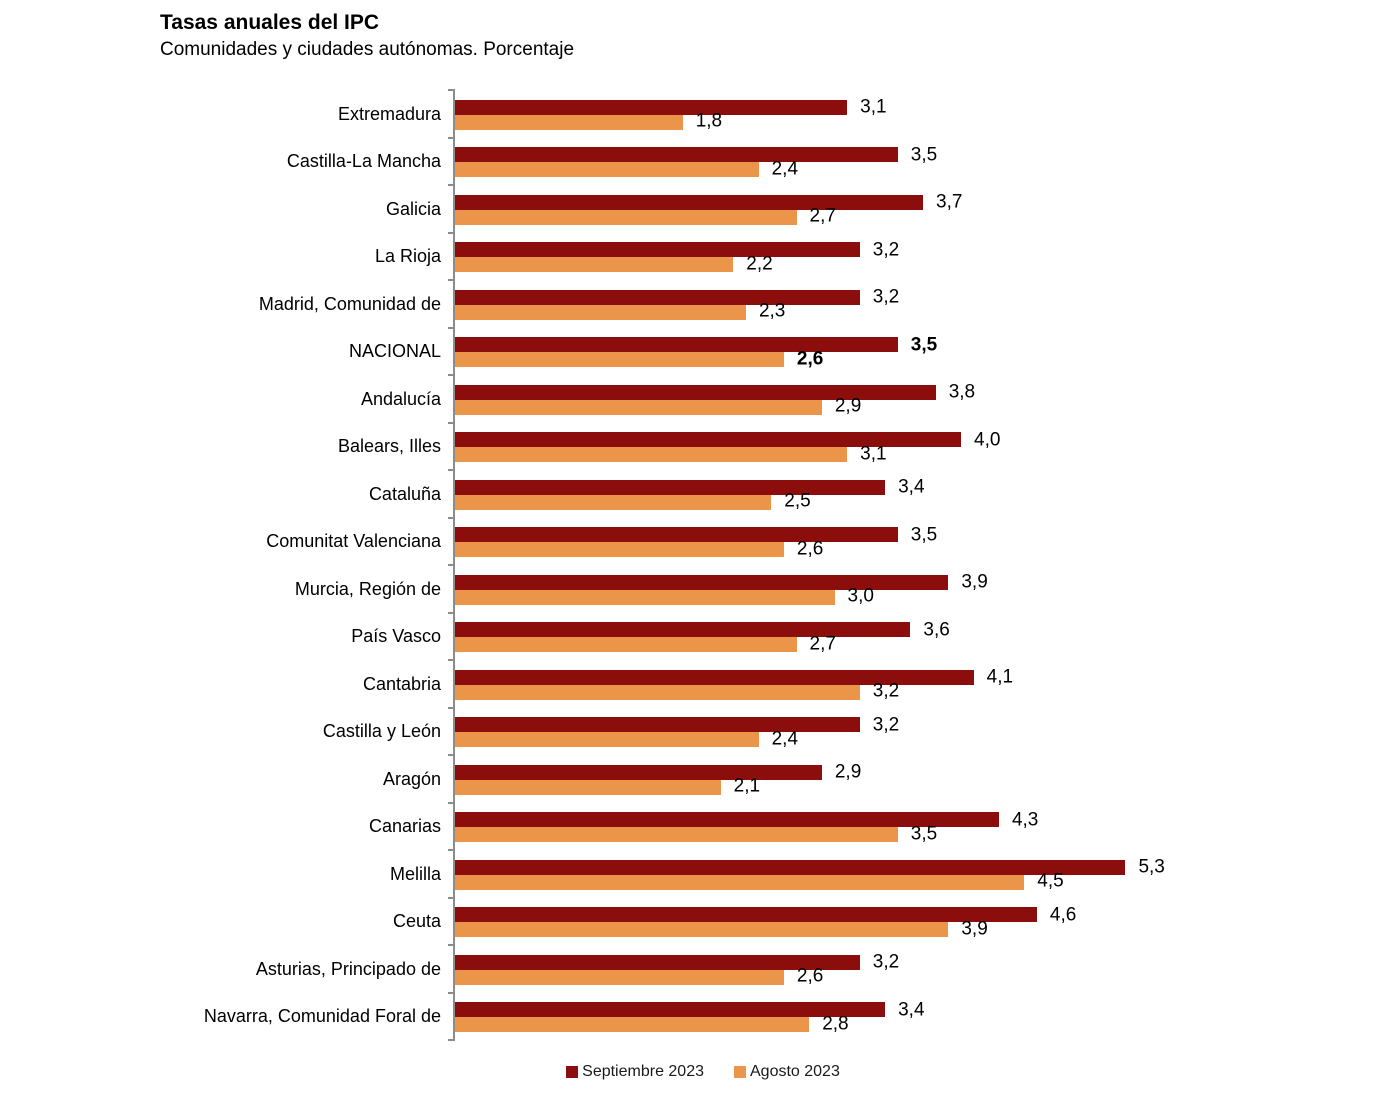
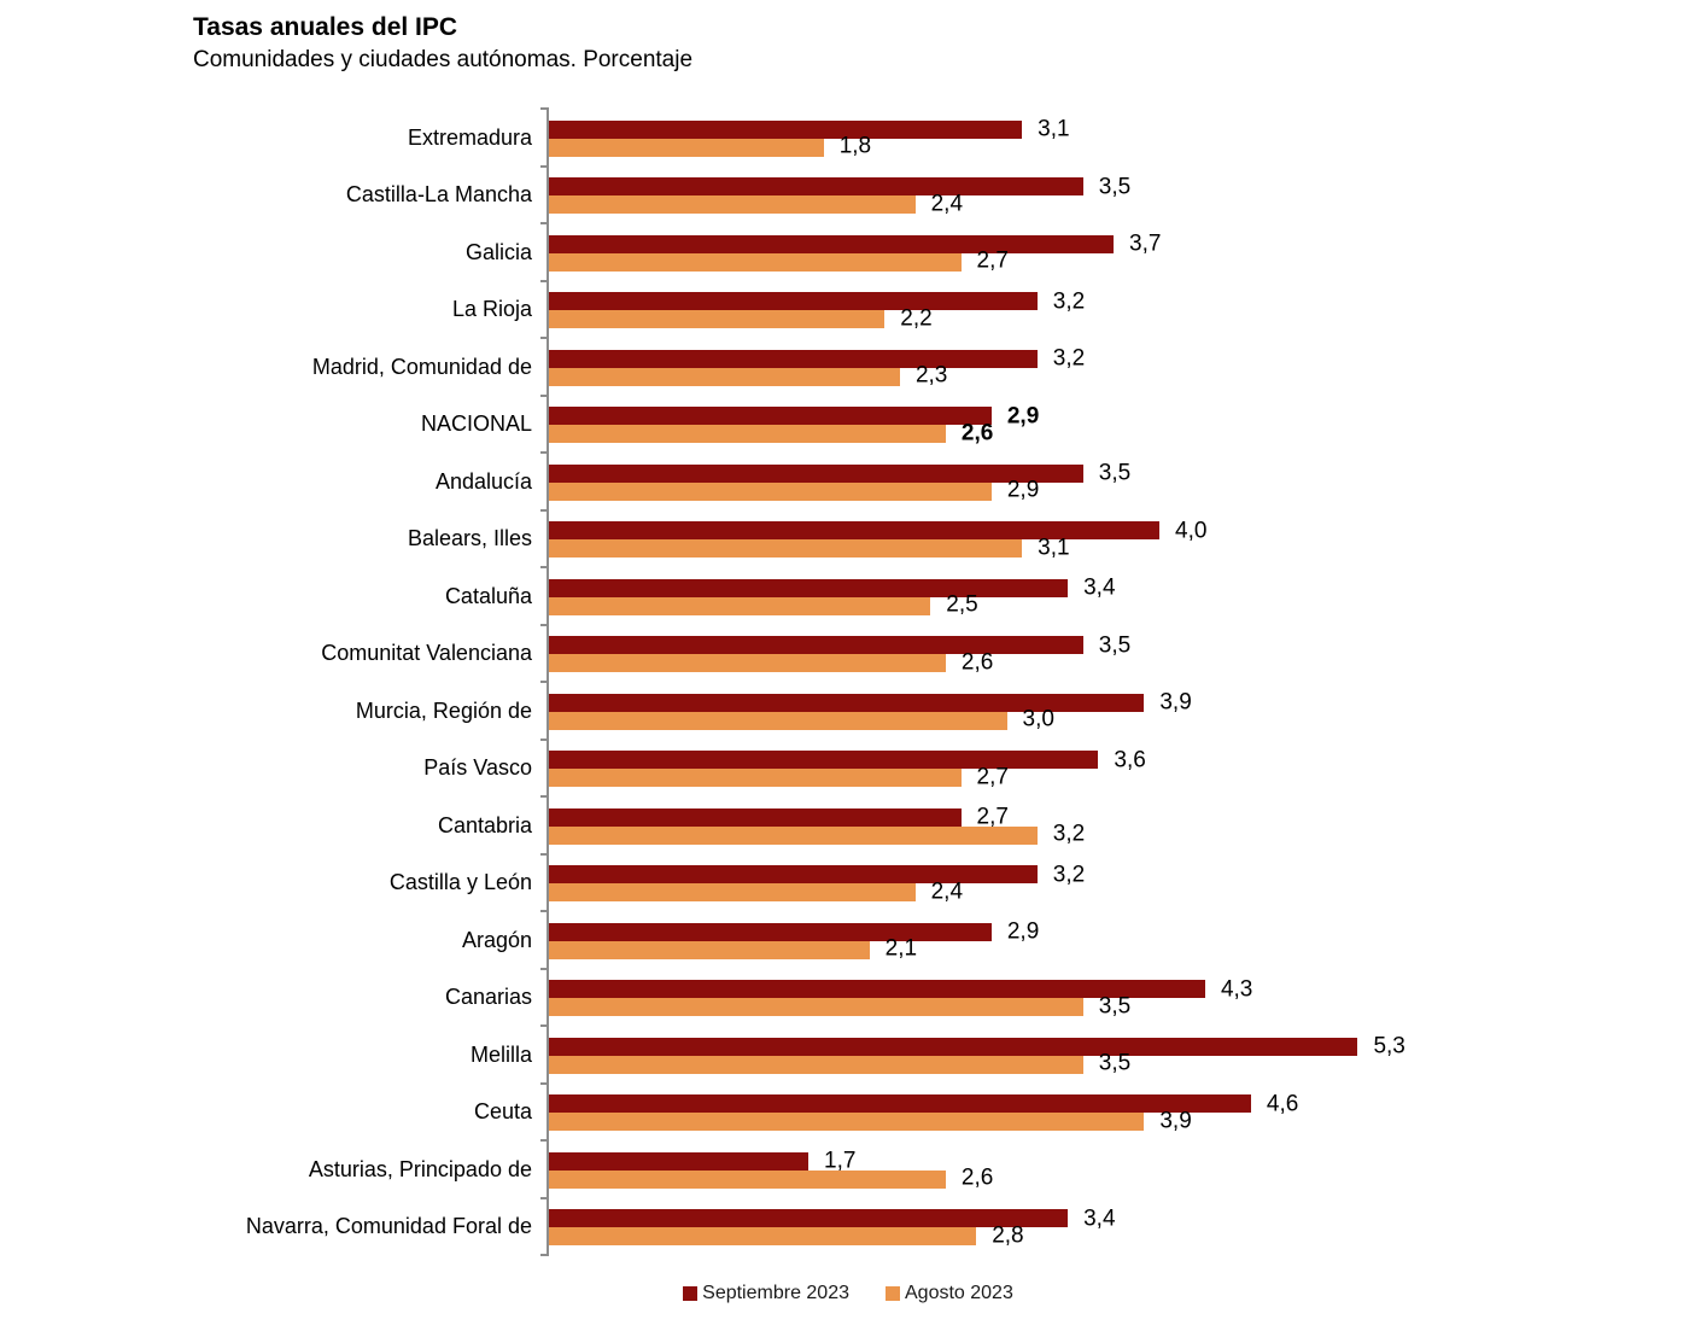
Septiembre 2023/NACIONAL: 3,5 -> 2,9
Septiembre 2023/Andalucía: 3,8 -> 3,5
Septiembre 2023/Cantabria: 4,1 -> 2,7
Agosto 2023/Melilla: 4,5 -> 3,5
Septiembre 2023/Asturias, Principado de: 3,2 -> 1,7
